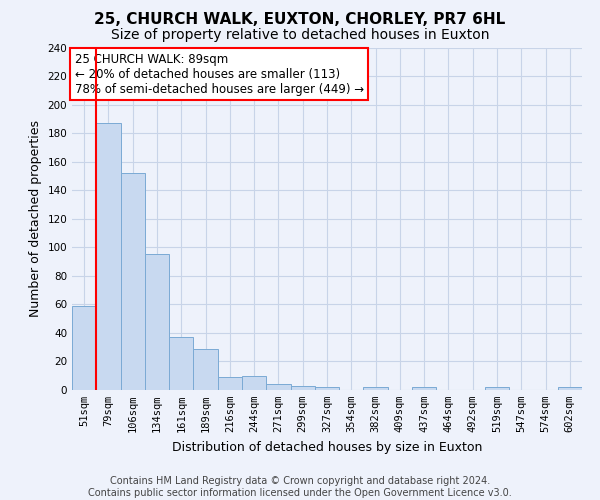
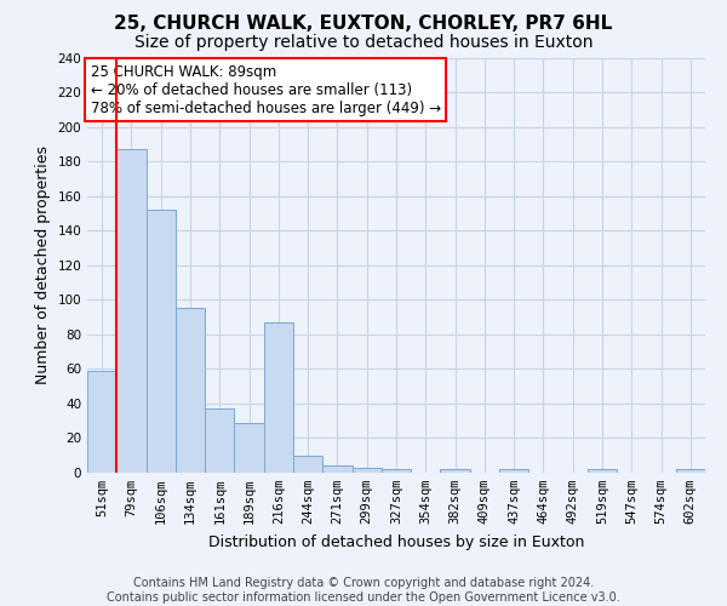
216sqm: 9 -> 87
